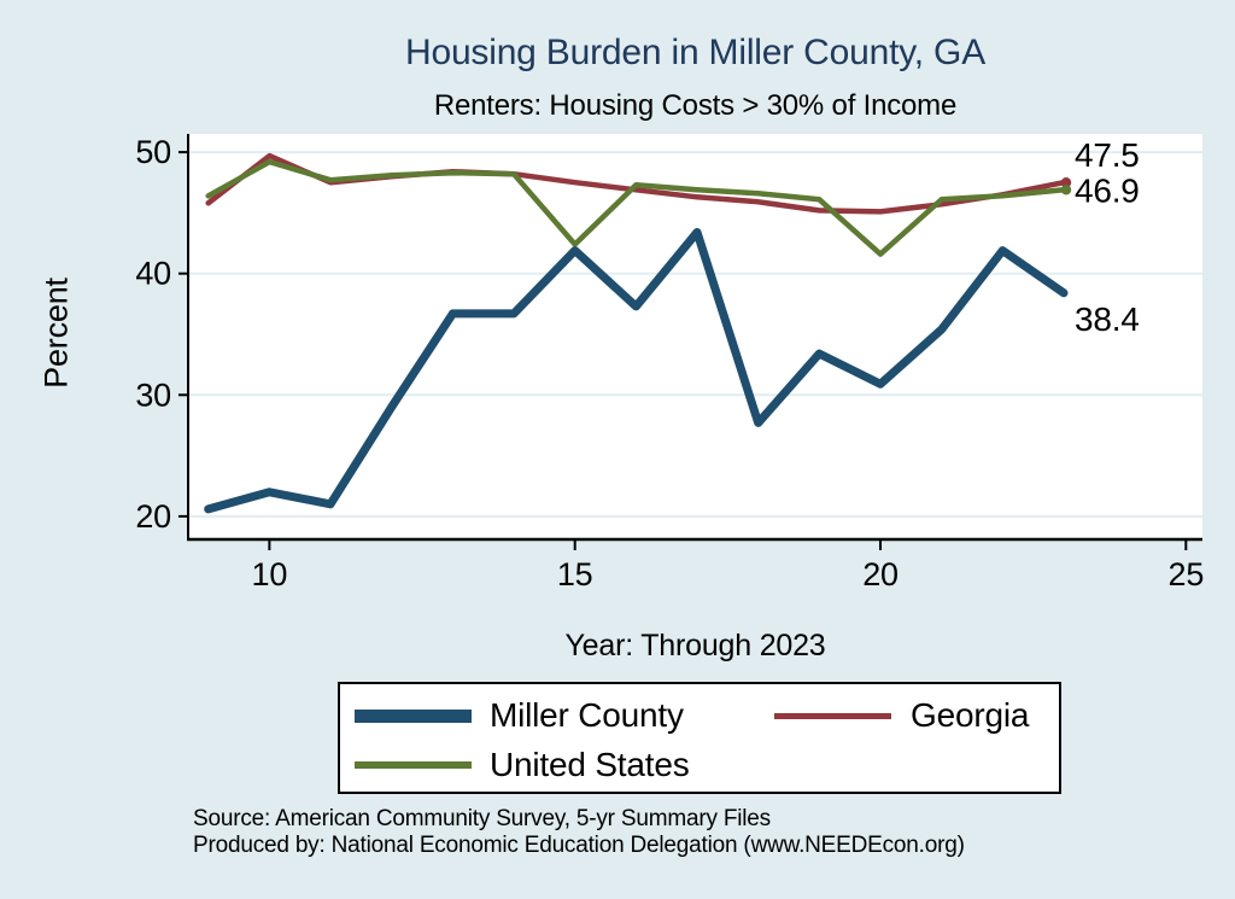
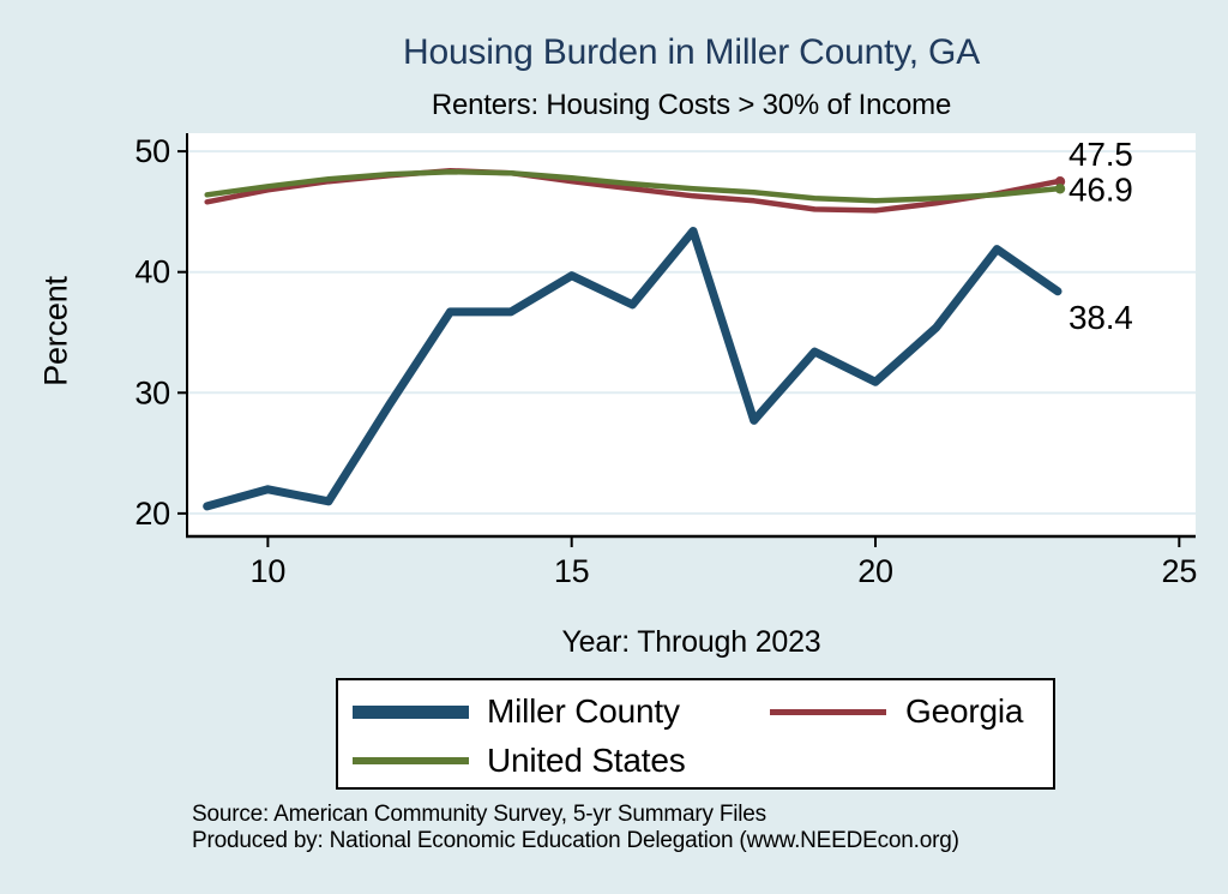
Georgia/10: 49.7 -> 46.8
United States/10: 49.2 -> 47.1
Miller County/15: 41.9 -> 39.7
United States/15: 42.4 -> 47.8
United States/20: 41.6 -> 45.9
